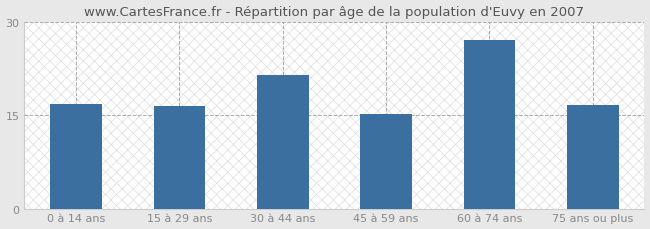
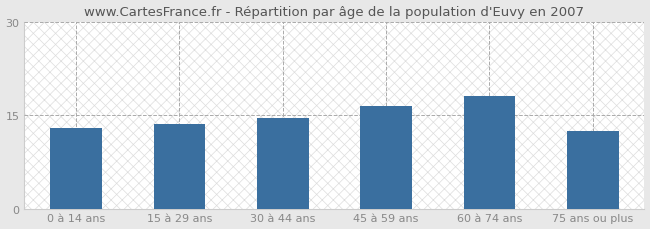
0 à 14 ans: 16.8 -> 13.0
15 à 29 ans: 16.4 -> 13.5
30 à 44 ans: 21.4 -> 14.5
45 à 59 ans: 15.2 -> 16.5
60 à 74 ans: 27.0 -> 18.0
75 ans ou plus: 16.6 -> 12.5
